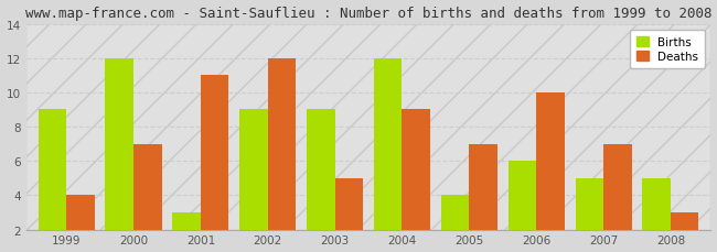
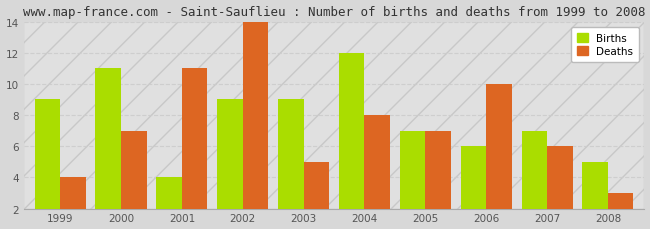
Births/2000: 12 -> 11
Births/2001: 3 -> 4
Deaths/2002: 12 -> 14
Deaths/2004: 9 -> 8
Births/2005: 4 -> 7
Births/2007: 5 -> 7
Deaths/2007: 7 -> 6
